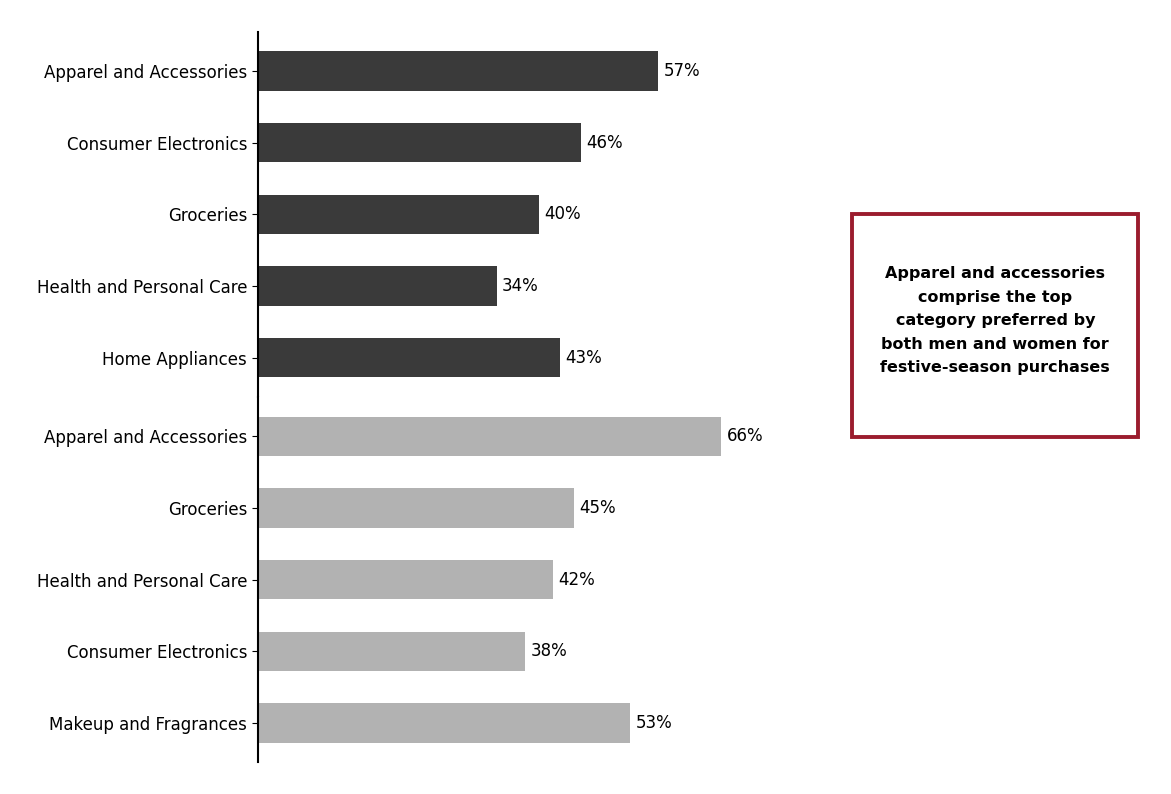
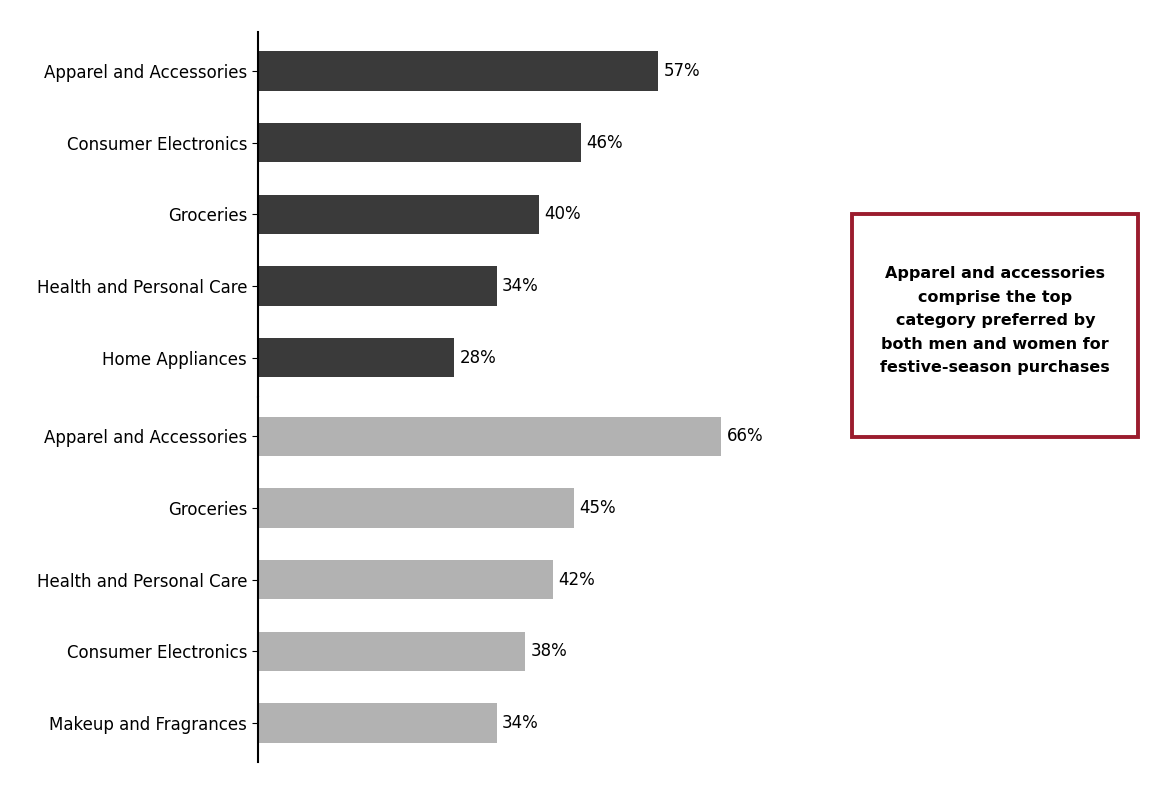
Home Appliances: 43% -> 28%
Makeup and Fragrances: 53% -> 34%
